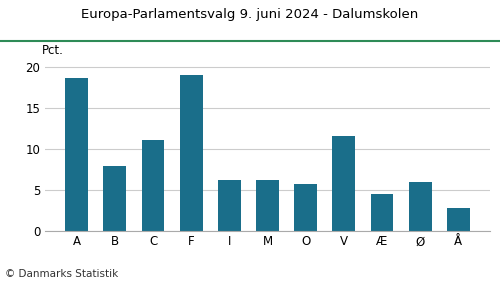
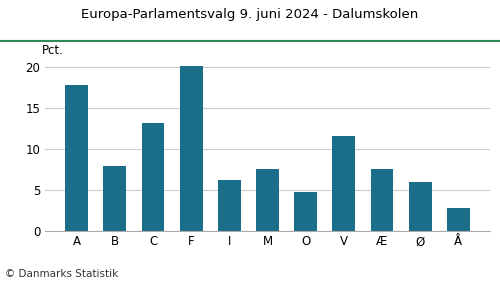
A: 18.7 -> 17.8
C: 11.1 -> 13.2
F: 19.0 -> 20.2
M: 6.2 -> 7.6
O: 5.7 -> 4.8
Æ: 4.6 -> 7.6
